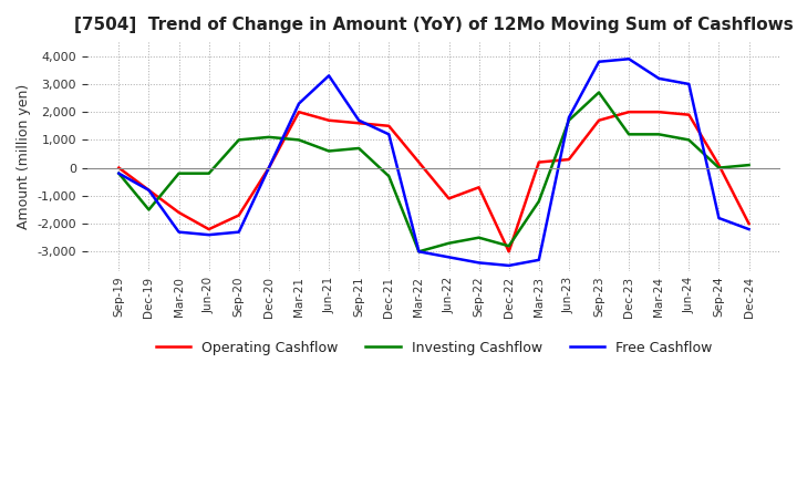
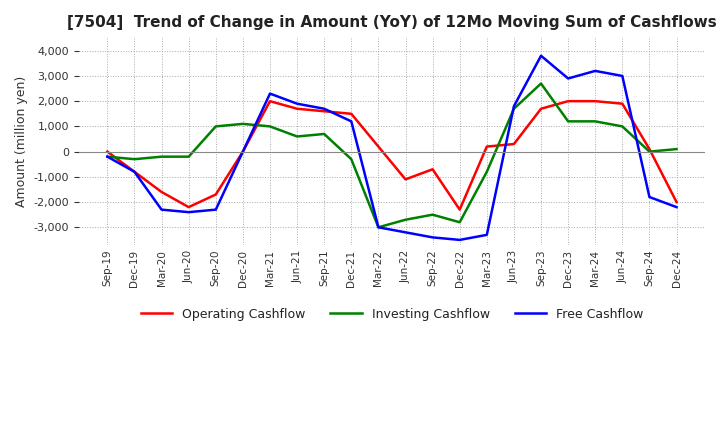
Investing Cashflow/Dec-19: -1,500 -> -300
Free Cashflow/Jun-21: 3,300 -> 1,900
Operating Cashflow/Dec-22: -3,000 -> -2,300
Investing Cashflow/Mar-23: -1,200 -> -800
Free Cashflow/Dec-23: 3,900 -> 2,900
